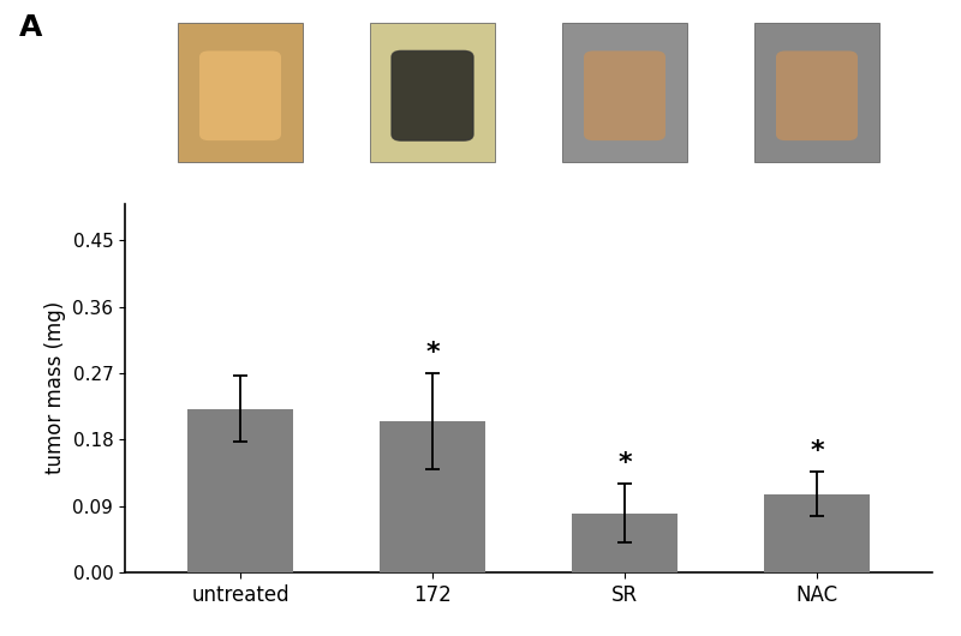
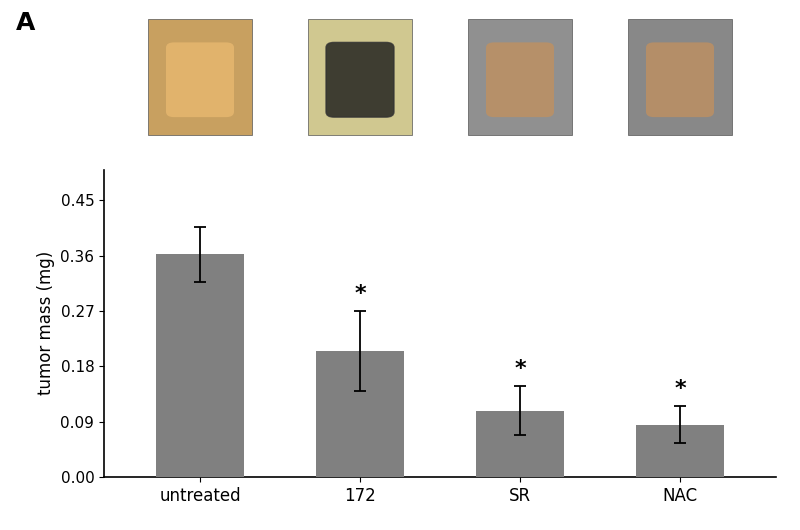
untreated: 0.222 -> 0.362
SR: 0.080 -> 0.108
NAC: 0.106 -> 0.085
